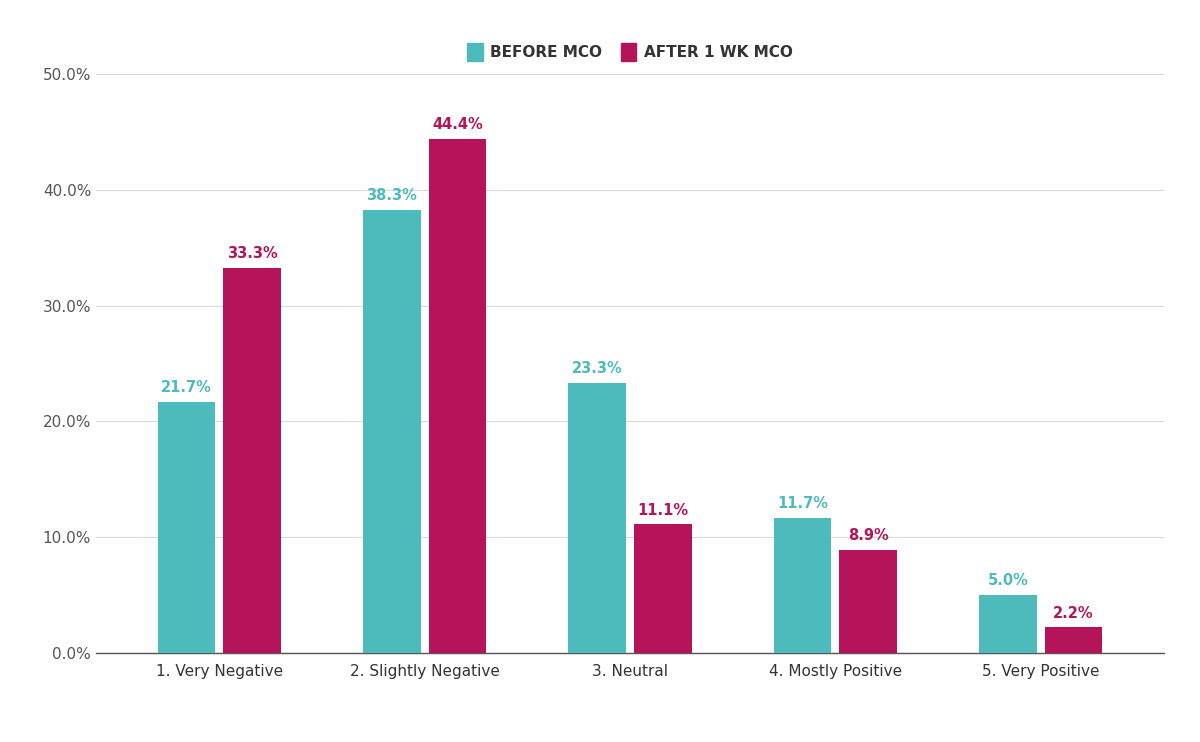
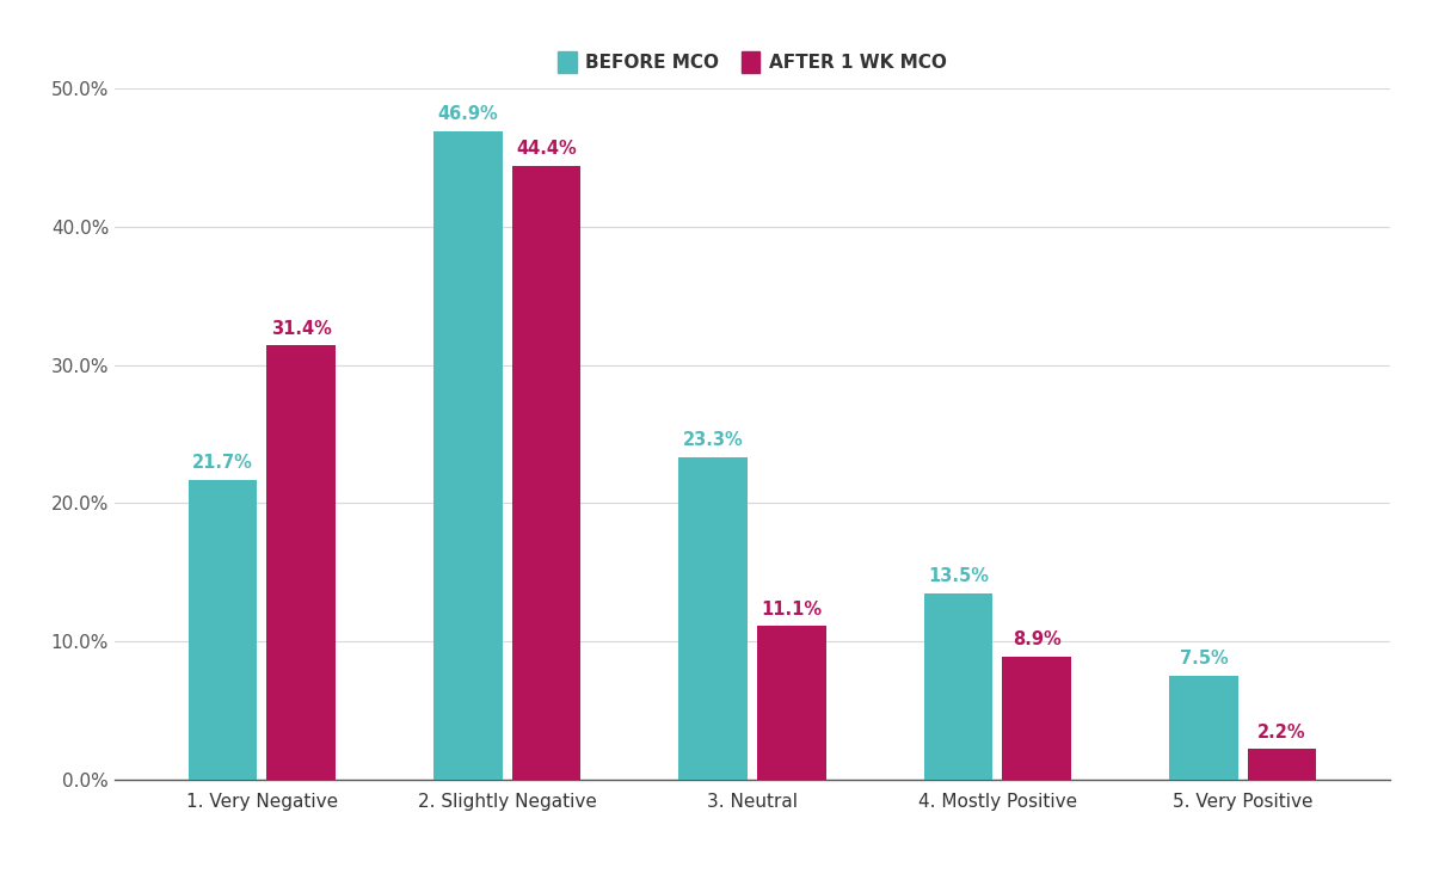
AFTER 1 WK MCO/1. Very Negative: 33.3% -> 31.4%
BEFORE MCO/2. Slightly Negative: 38.3% -> 46.9%
BEFORE MCO/4. Mostly Positive: 11.7% -> 13.5%
BEFORE MCO/5. Very Positive: 5.0% -> 7.5%
